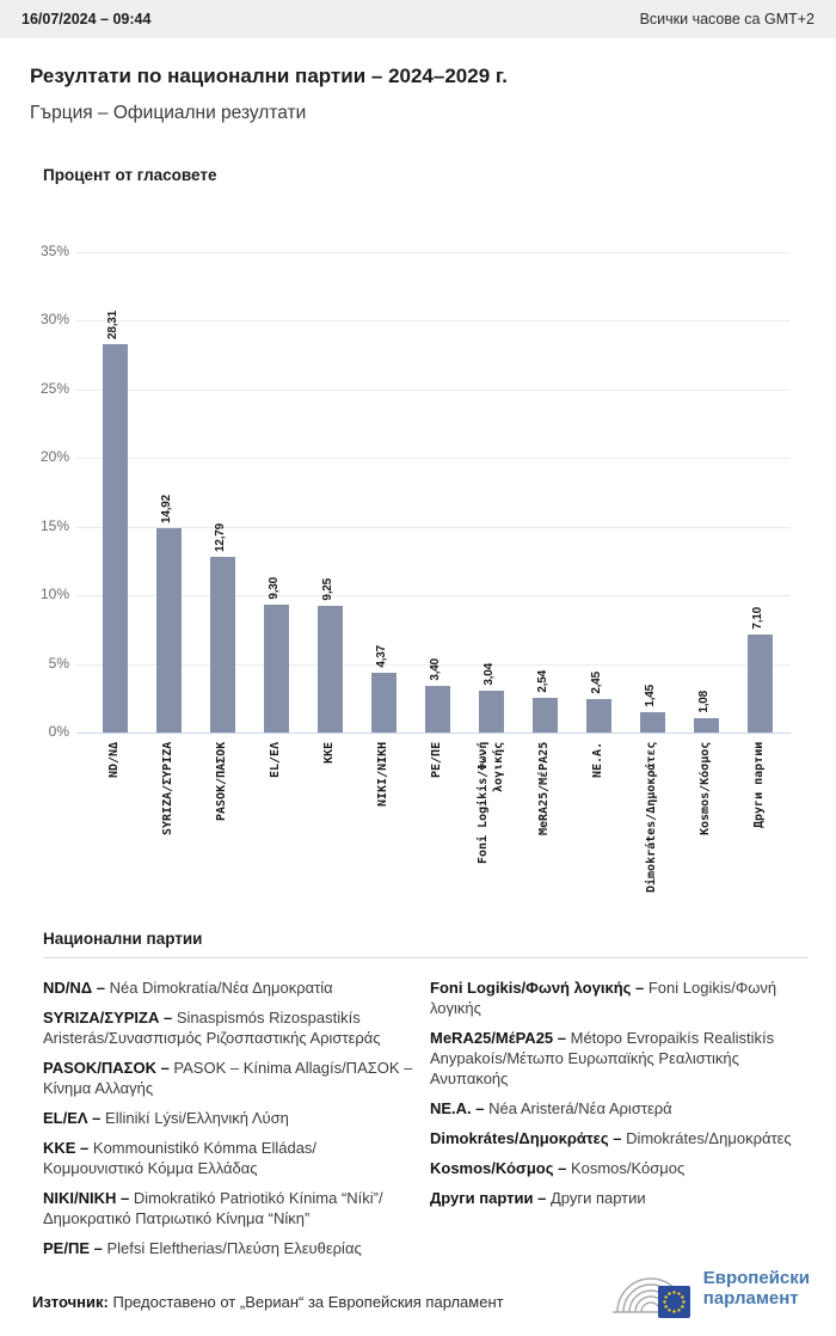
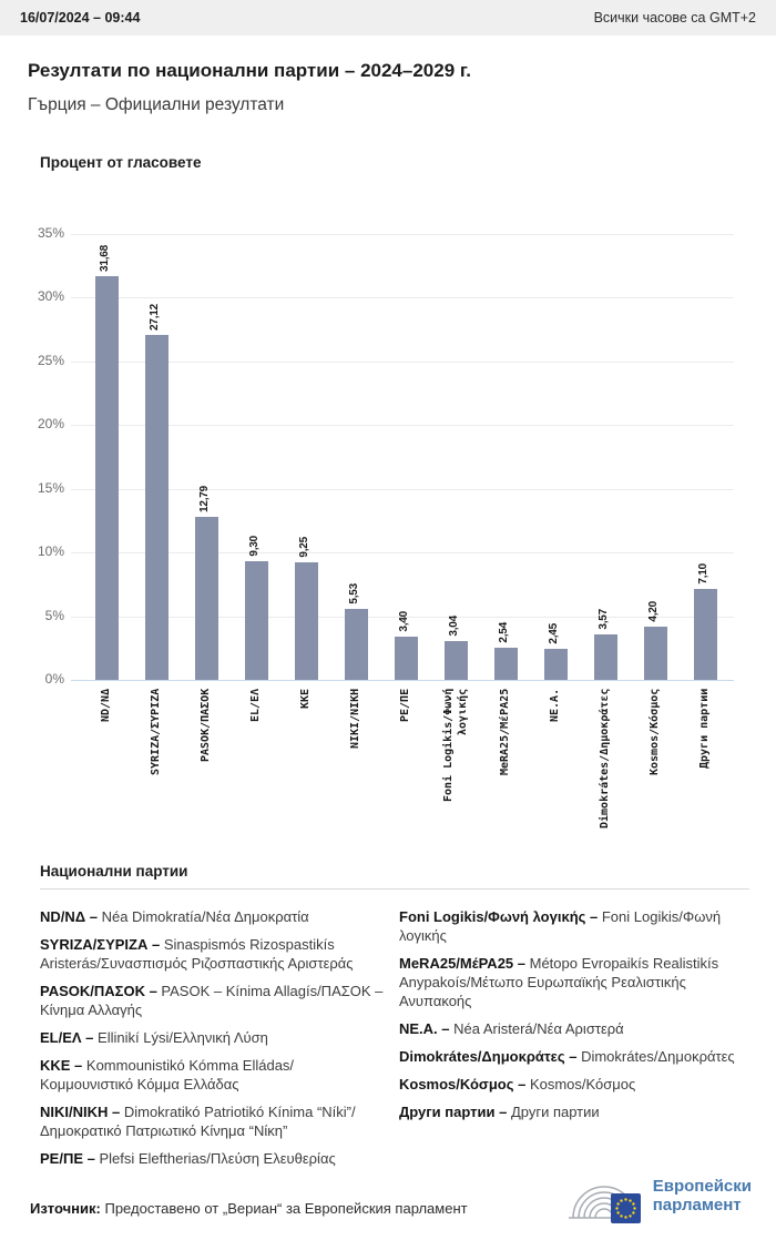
ND/ΝΔ: 28,31 -> 31,68
SYRIZA/ΣΥΡΙΖΑ: 14,92 -> 27,12
NIKI/ΝΙΚΗ: 4,37 -> 5,53
Dimokrátes/Δημοκράτες: 1,45 -> 3,57
Kosmos/Κόσμος: 1,08 -> 4,20
